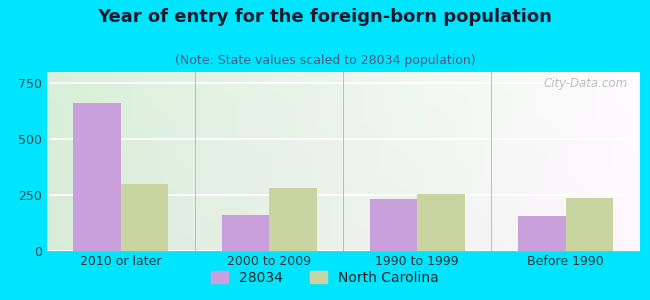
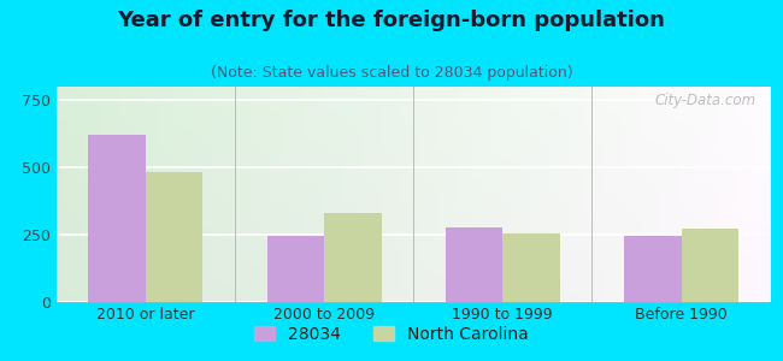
28034/2010 or later: 660 -> 620
North Carolina/2010 or later: 300 -> 480
28034/2000 to 2009: 160 -> 245
North Carolina/2000 to 2009: 280 -> 330
28034/1990 to 1999: 230 -> 275
28034/Before 1990: 155 -> 245
North Carolina/Before 1990: 235 -> 270
